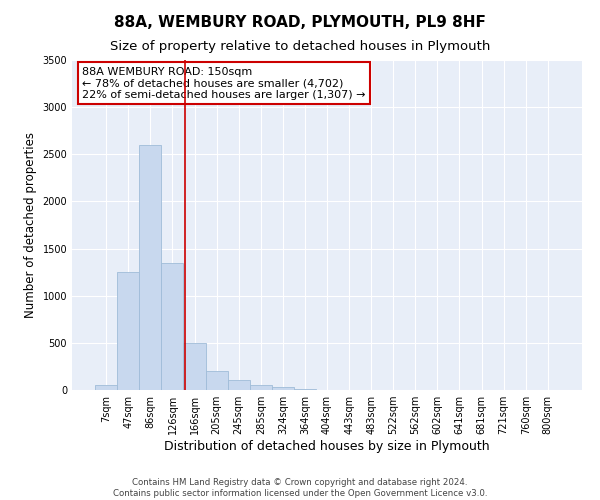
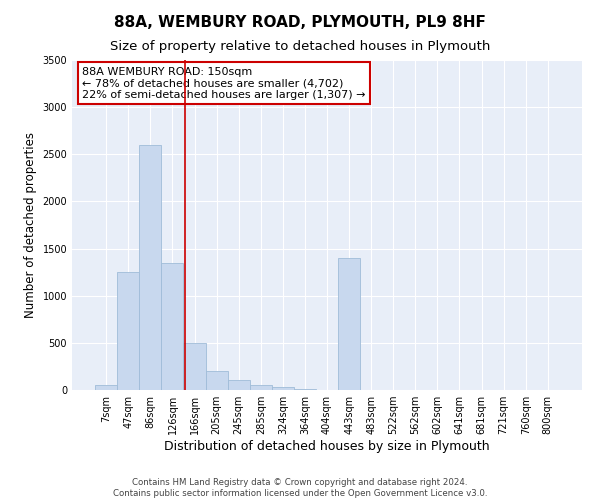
443sqm: 0 -> 1400
